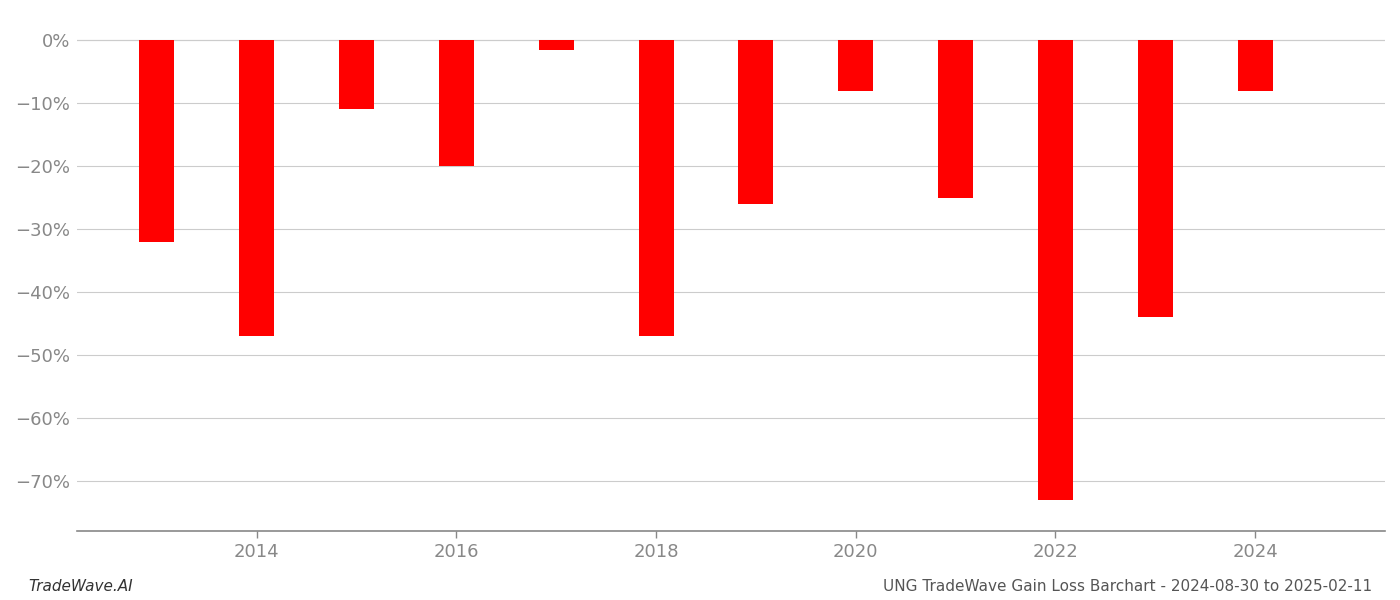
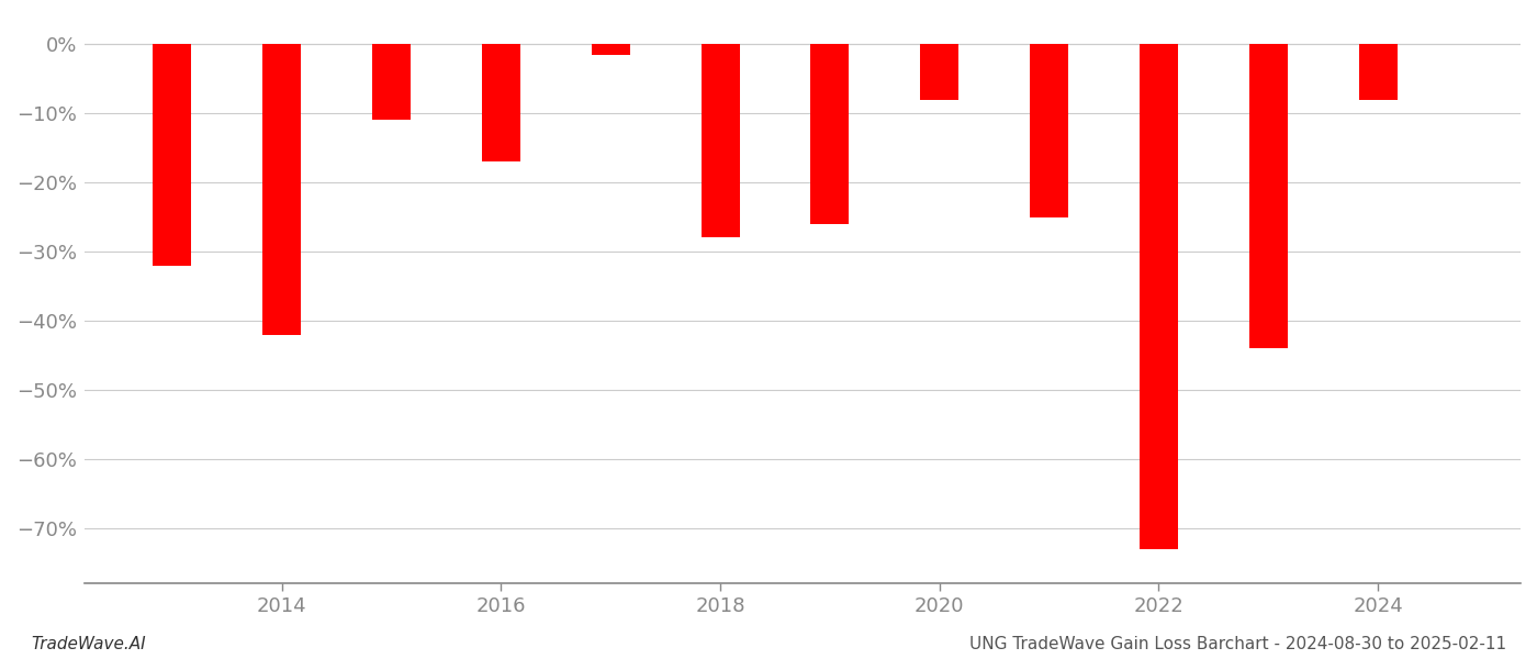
2014: -47.0% -> -42.0%
2016: -20.0% -> -17.0%
2018: -47.0% -> -28.0%
